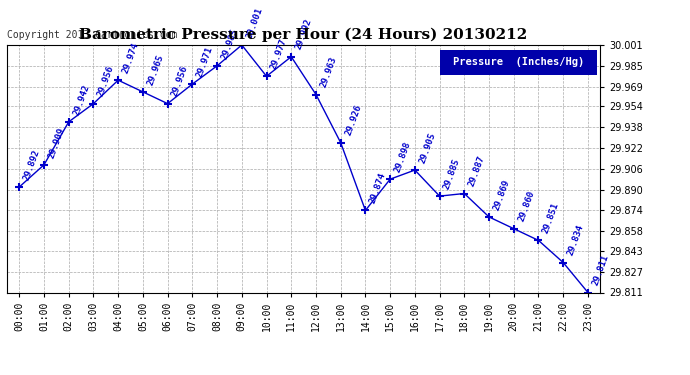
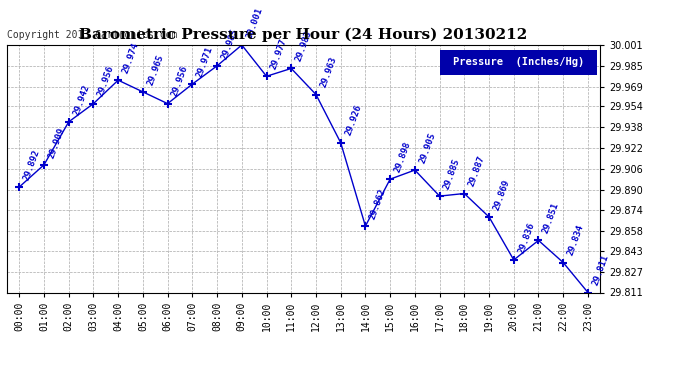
11:00: 29.992 -> 29.983
14:00: 29.874 -> 29.862
20:00: 29.860 -> 29.836
